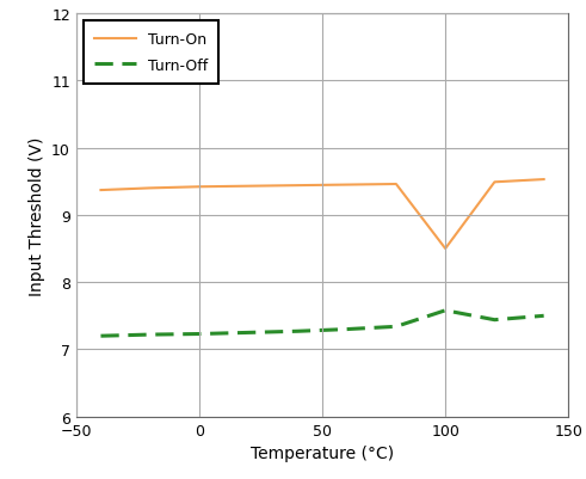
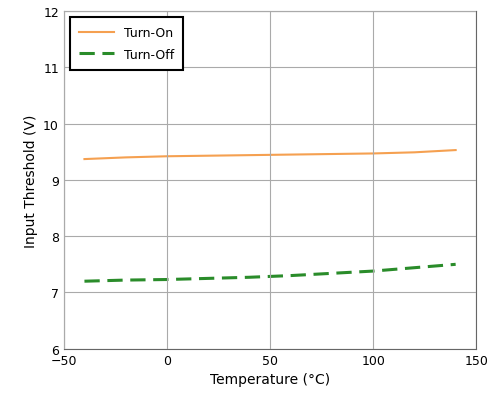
Turn-On/100: 8.50 -> 9.47
Turn-Off/100: 7.58 -> 7.38
